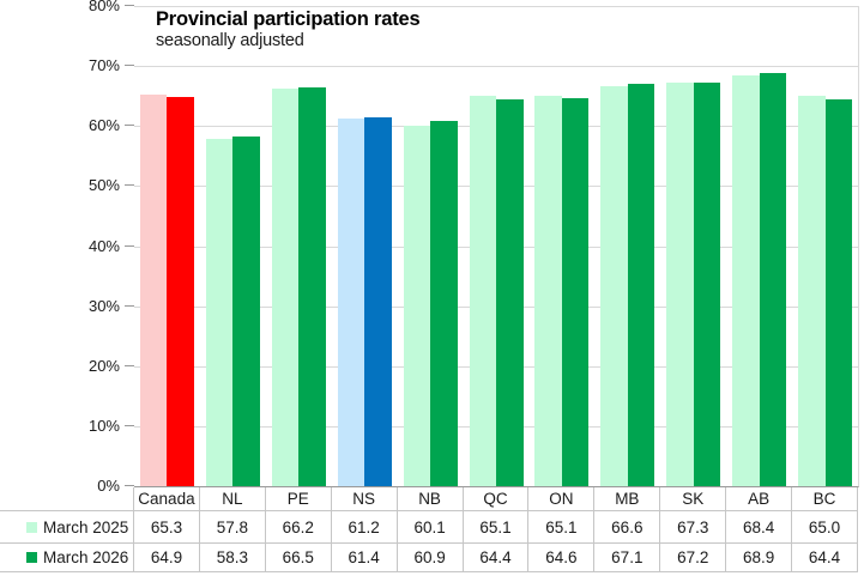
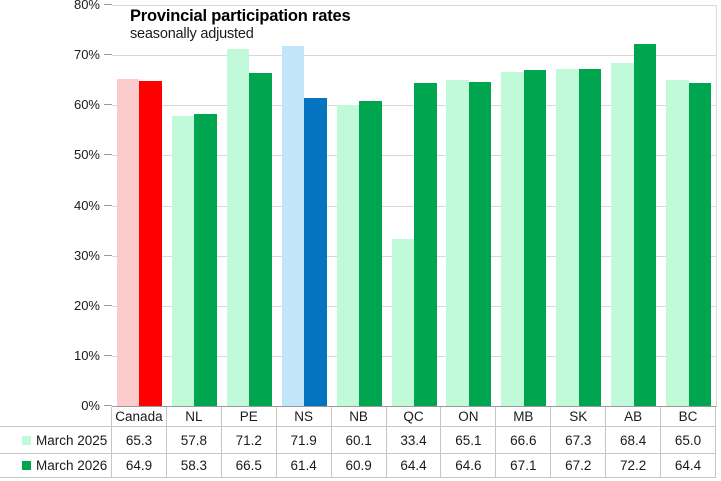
March 2025/PE: 66.2 -> 71.2
March 2025/NS: 61.2 -> 71.9
March 2025/QC: 65.1 -> 33.4
March 2026/AB: 68.9 -> 72.2
